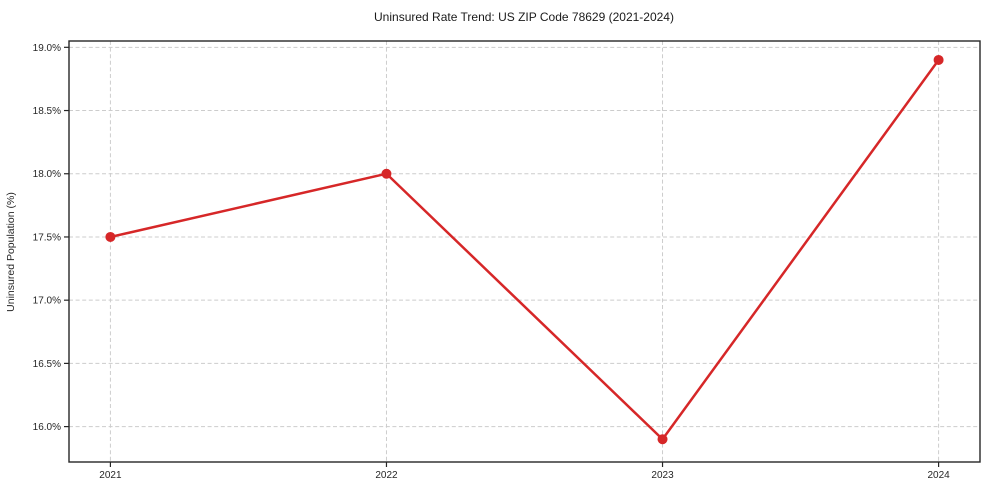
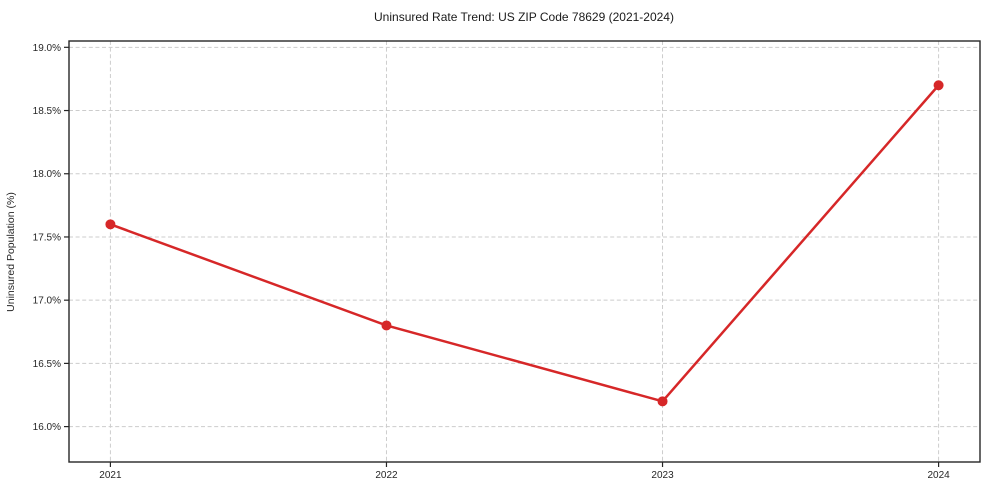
2021: 17.5% -> 17.6%
2022: 18.0% -> 16.8%
2023: 15.9% -> 16.2%
2024: 18.9% -> 18.7%
